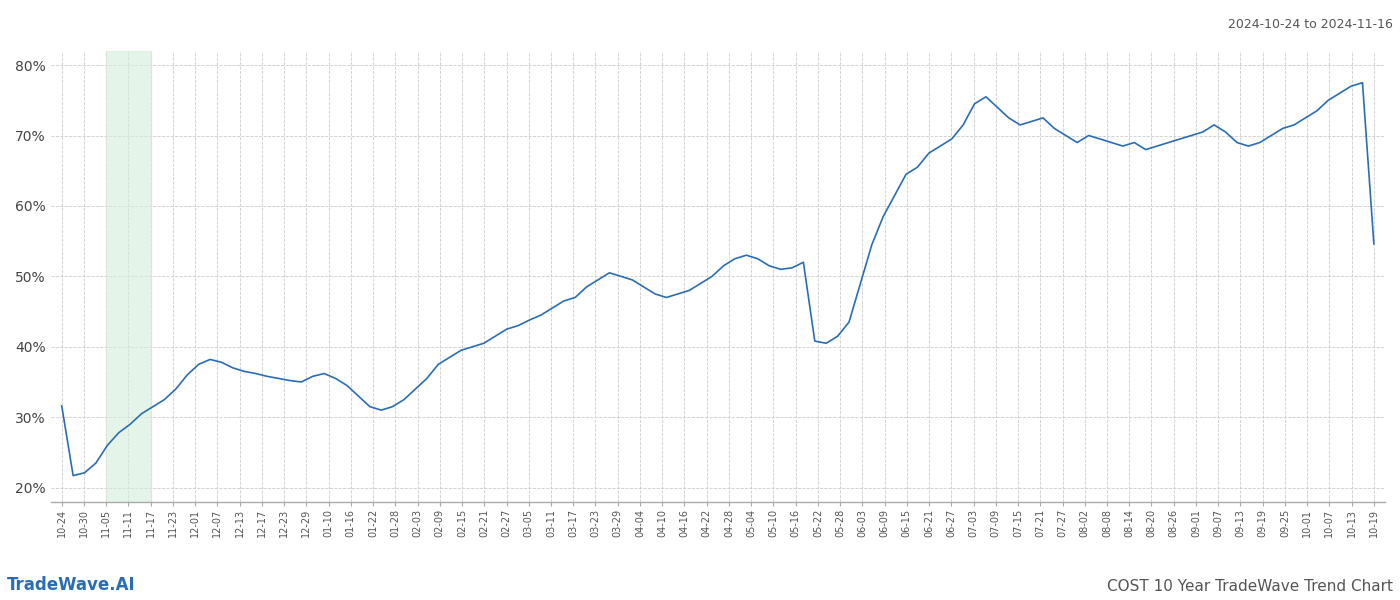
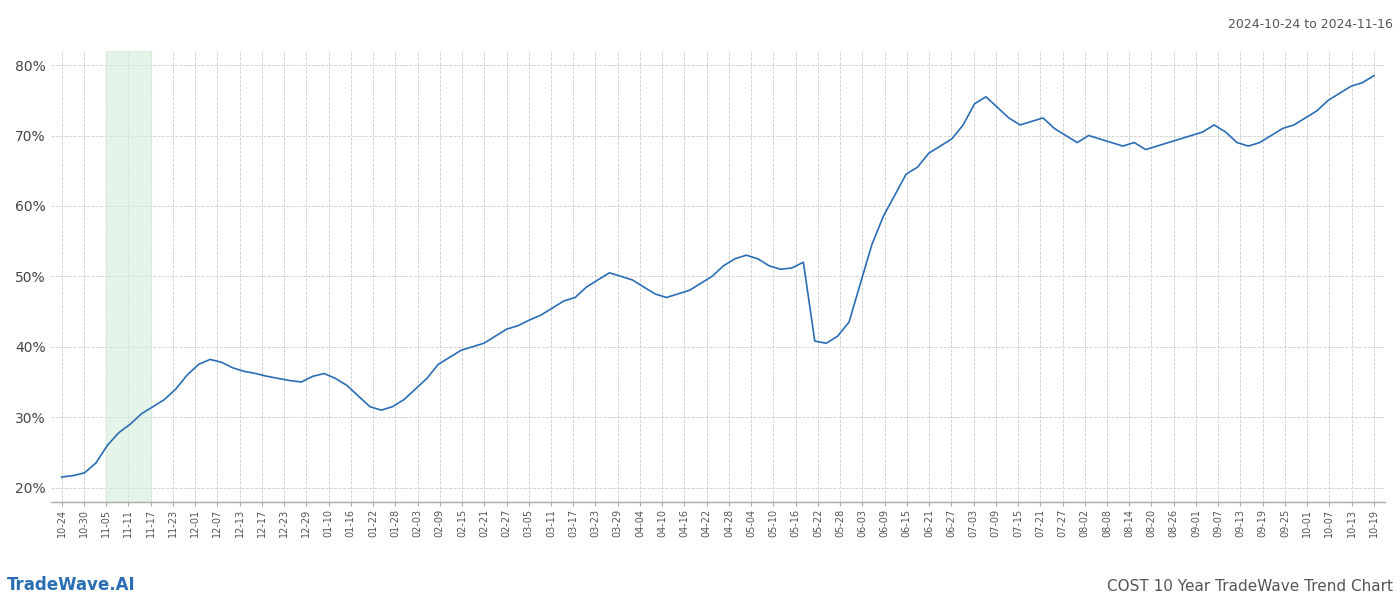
10-24: 31.6% -> 21.5%
10-19: 54.6% -> 78.5%
